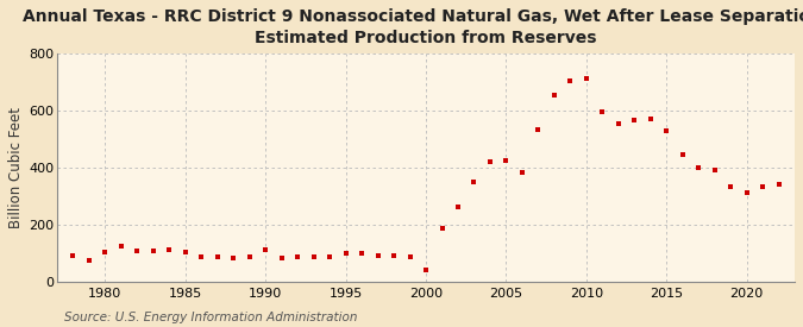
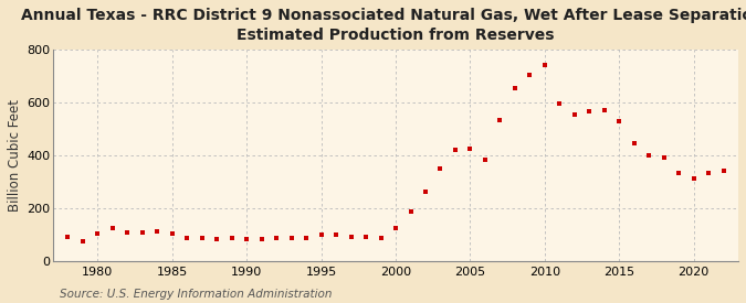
1990: 115 -> 85
2000: 45 -> 125
2010: 710 -> 740
